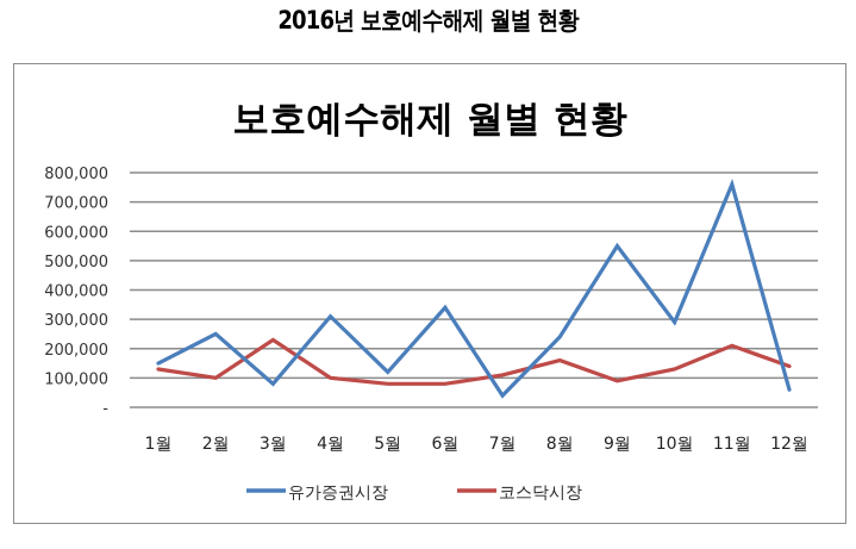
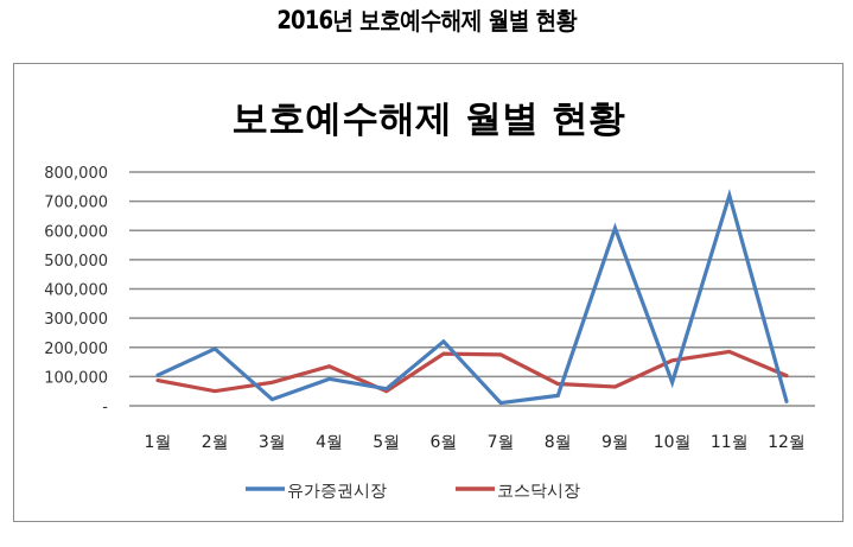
유가증권시장/1월: 150000 -> 100000
코스닥시장/1월: 130000 -> 90000
유가증권시장/2월: 250000 -> 200000
코스닥시장/2월: 100000 -> 50000
유가증권시장/3월: 80000 -> 20000
코스닥시장/3월: 230000 -> 80000
유가증권시장/4월: 310000 -> 90000
코스닥시장/4월: 100000 -> 140000
유가증권시장/5월: 120000 -> 60000
코스닥시장/5월: 80000 -> 50000
유가증권시장/6월: 340000 -> 220000
코스닥시장/6월: 80000 -> 180000
유가증권시장/7월: 40000 -> 10000
코스닥시장/7월: 110000 -> 180000
유가증권시장/8월: 240000 -> 40000
코스닥시장/8월: 160000 -> 80000
유가증권시장/9월: 550000 -> 610000
코스닥시장/9월: 90000 -> 60000
유가증권시장/10월: 290000 -> 80000
코스닥시장/10월: 130000 -> 160000
유가증권시장/11월: 760000 -> 720000
코스닥시장/11월: 210000 -> 180000
유가증권시장/12월: 60000 -> 20000
코스닥시장/12월: 140000 -> 100000
